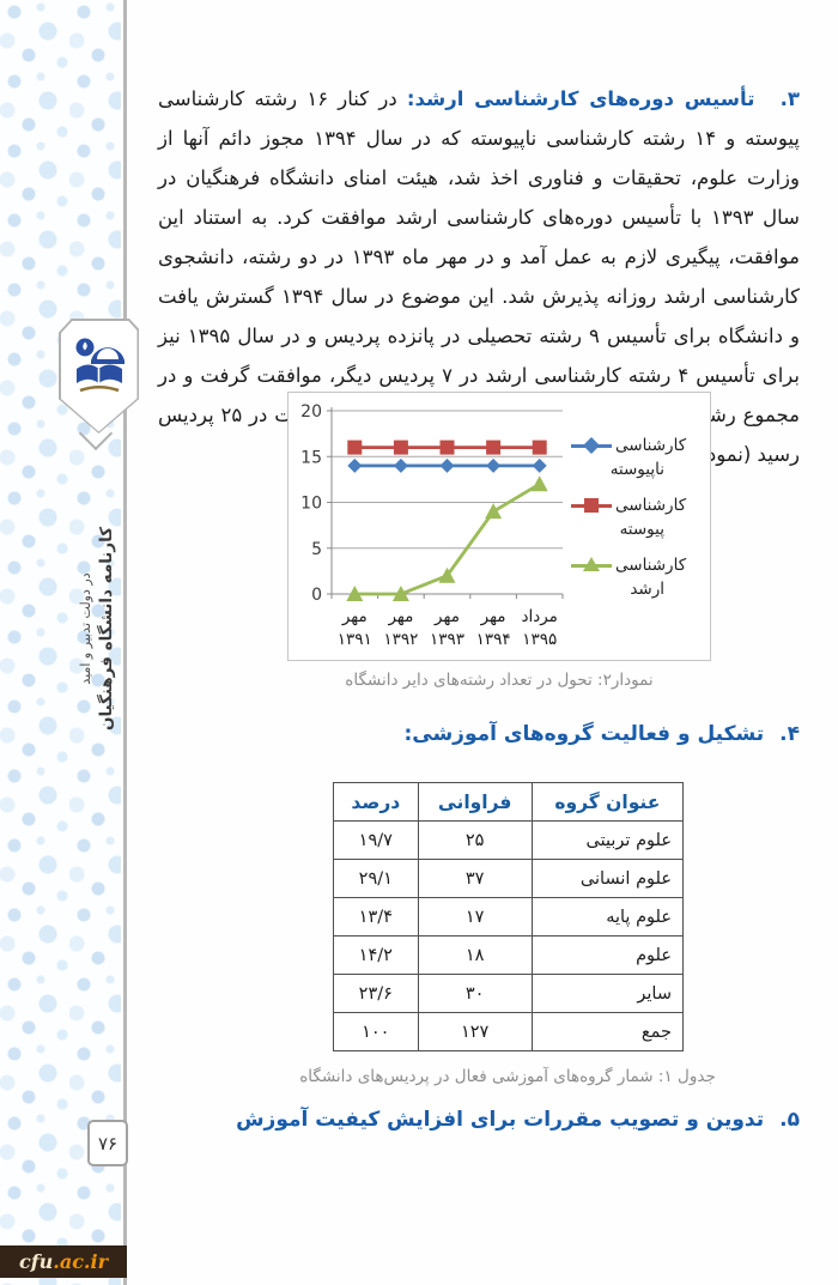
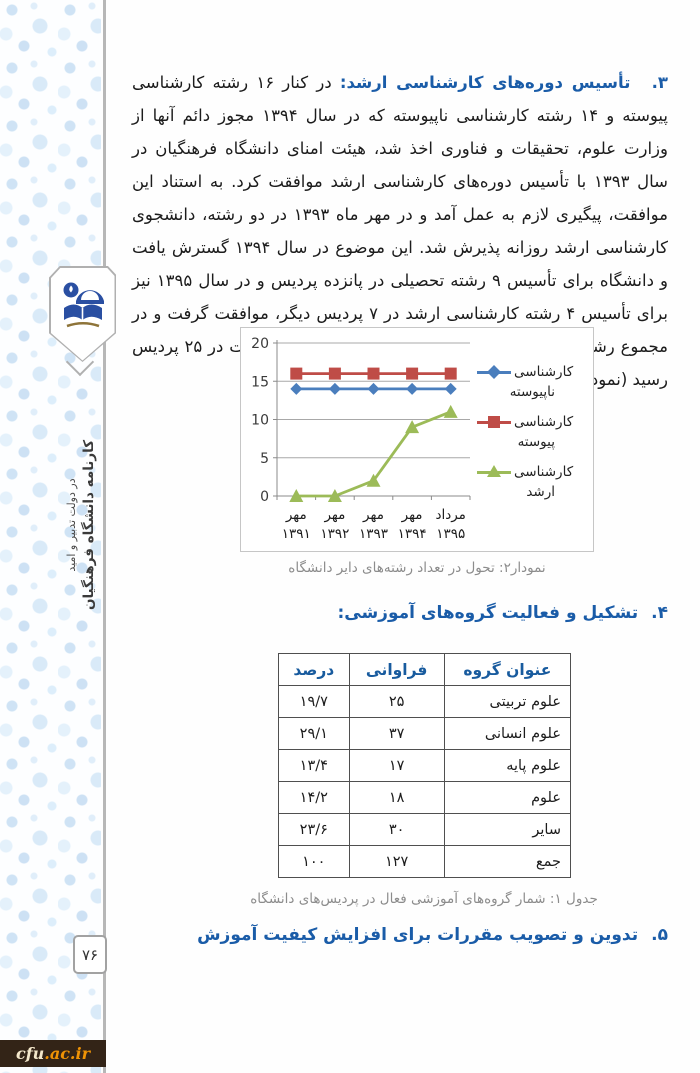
کارشناسی ارشد/مرداد ۱۳۹۵: 12 -> 11
